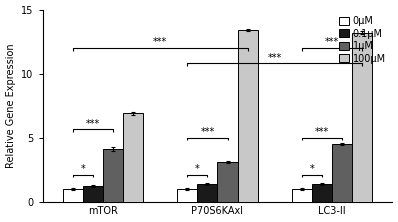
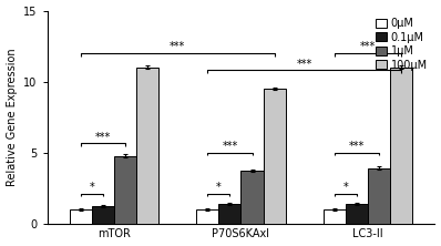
1μM/mTOR: 4.1 -> 4.8
100μM/mTOR: 6.9 -> 11.0
1μM/P70S6KAxl: 3.1 -> 3.7
100μM/P70S6KAxl: 13.4 -> 9.5
1μM/LC3-II: 4.5 -> 3.9
100μM/LC3-II: 13.2 -> 11.0
